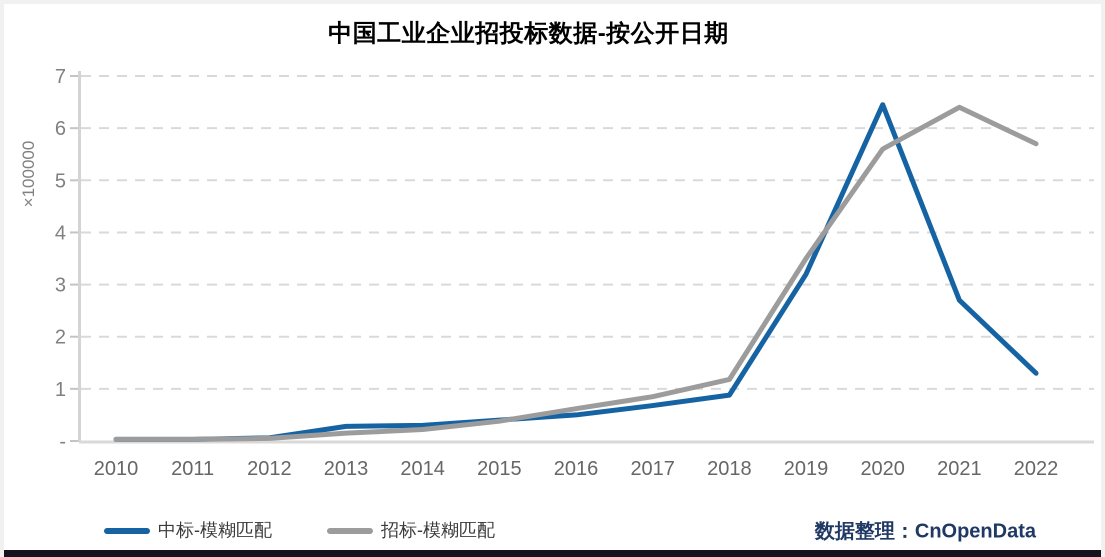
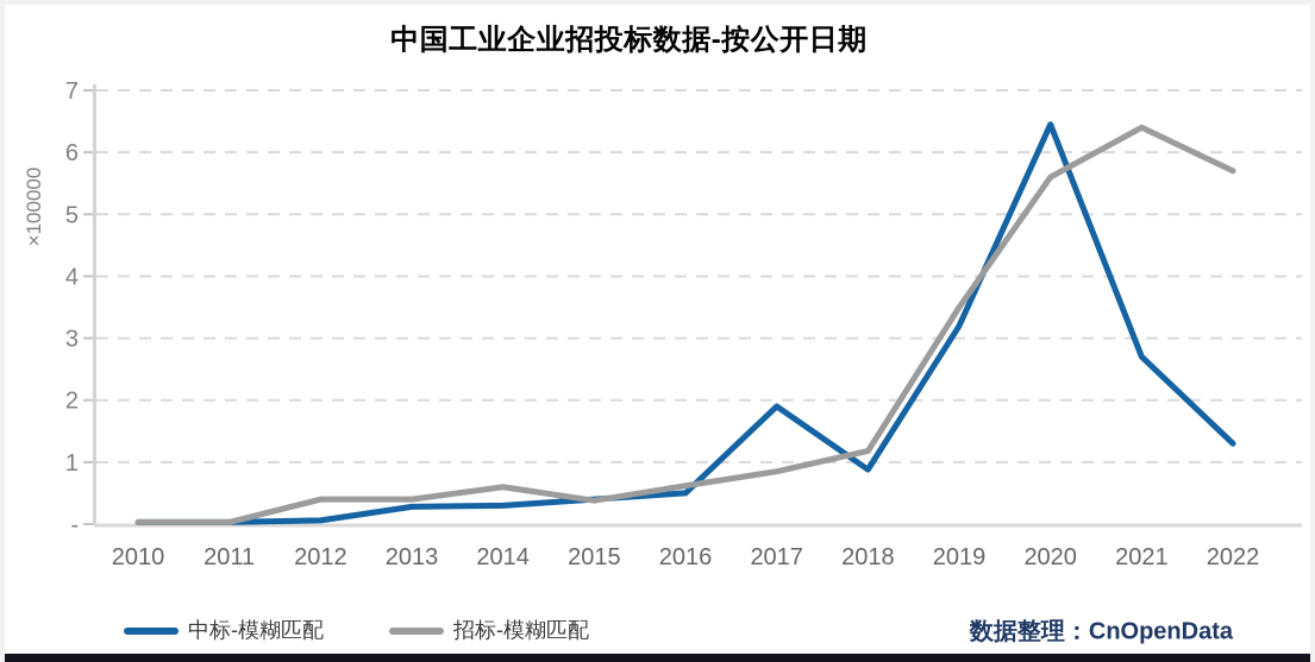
招标-模糊匹配/2012: 0.1 -> 0.4
招标-模糊匹配/2013: 0.1 -> 0.4
招标-模糊匹配/2014: 0.2 -> 0.6
中标-模糊匹配/2017: 0.7 -> 1.9
